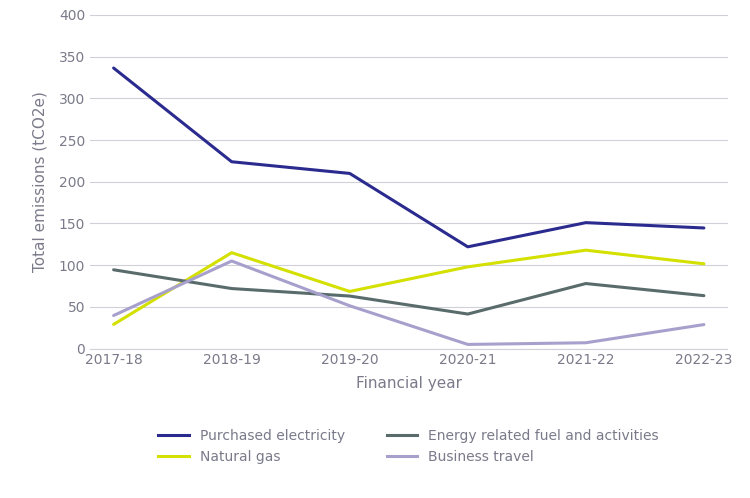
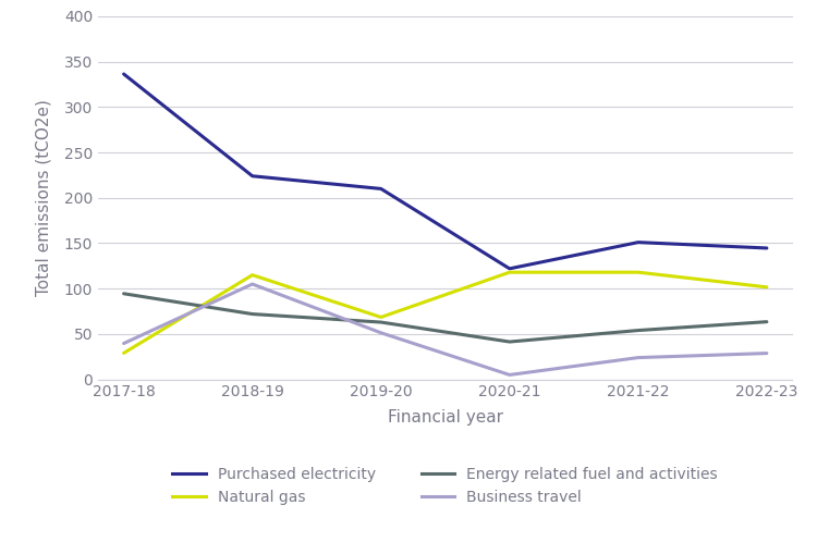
Natural gas/2020-21: 98 -> 118
Energy related fuel and activities/2021-22: 78 -> 54
Business travel/2021-22: 7 -> 24
